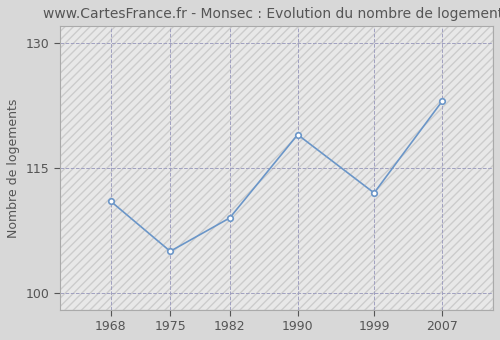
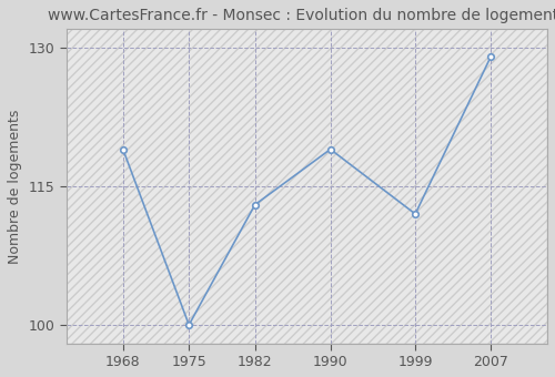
1968: 111 -> 119
1975: 105 -> 100
1982: 109 -> 113
2007: 123 -> 129
